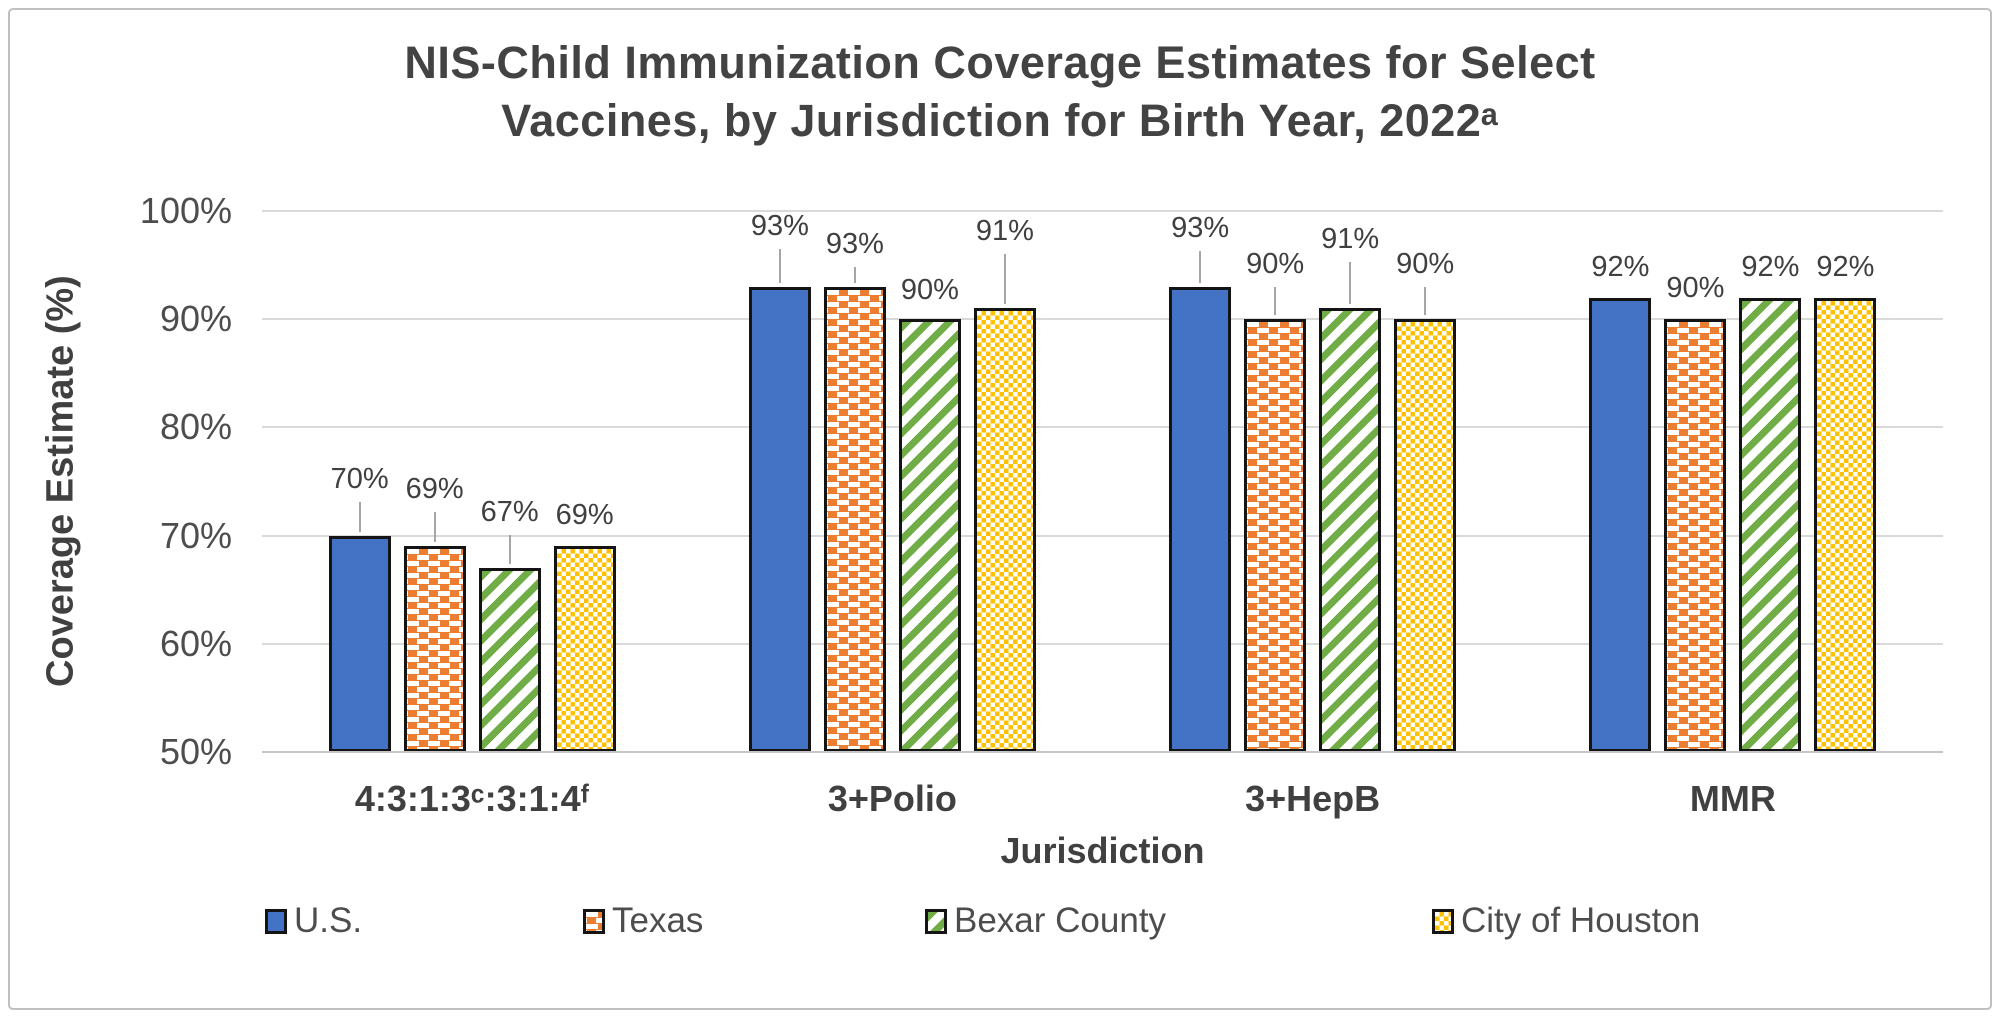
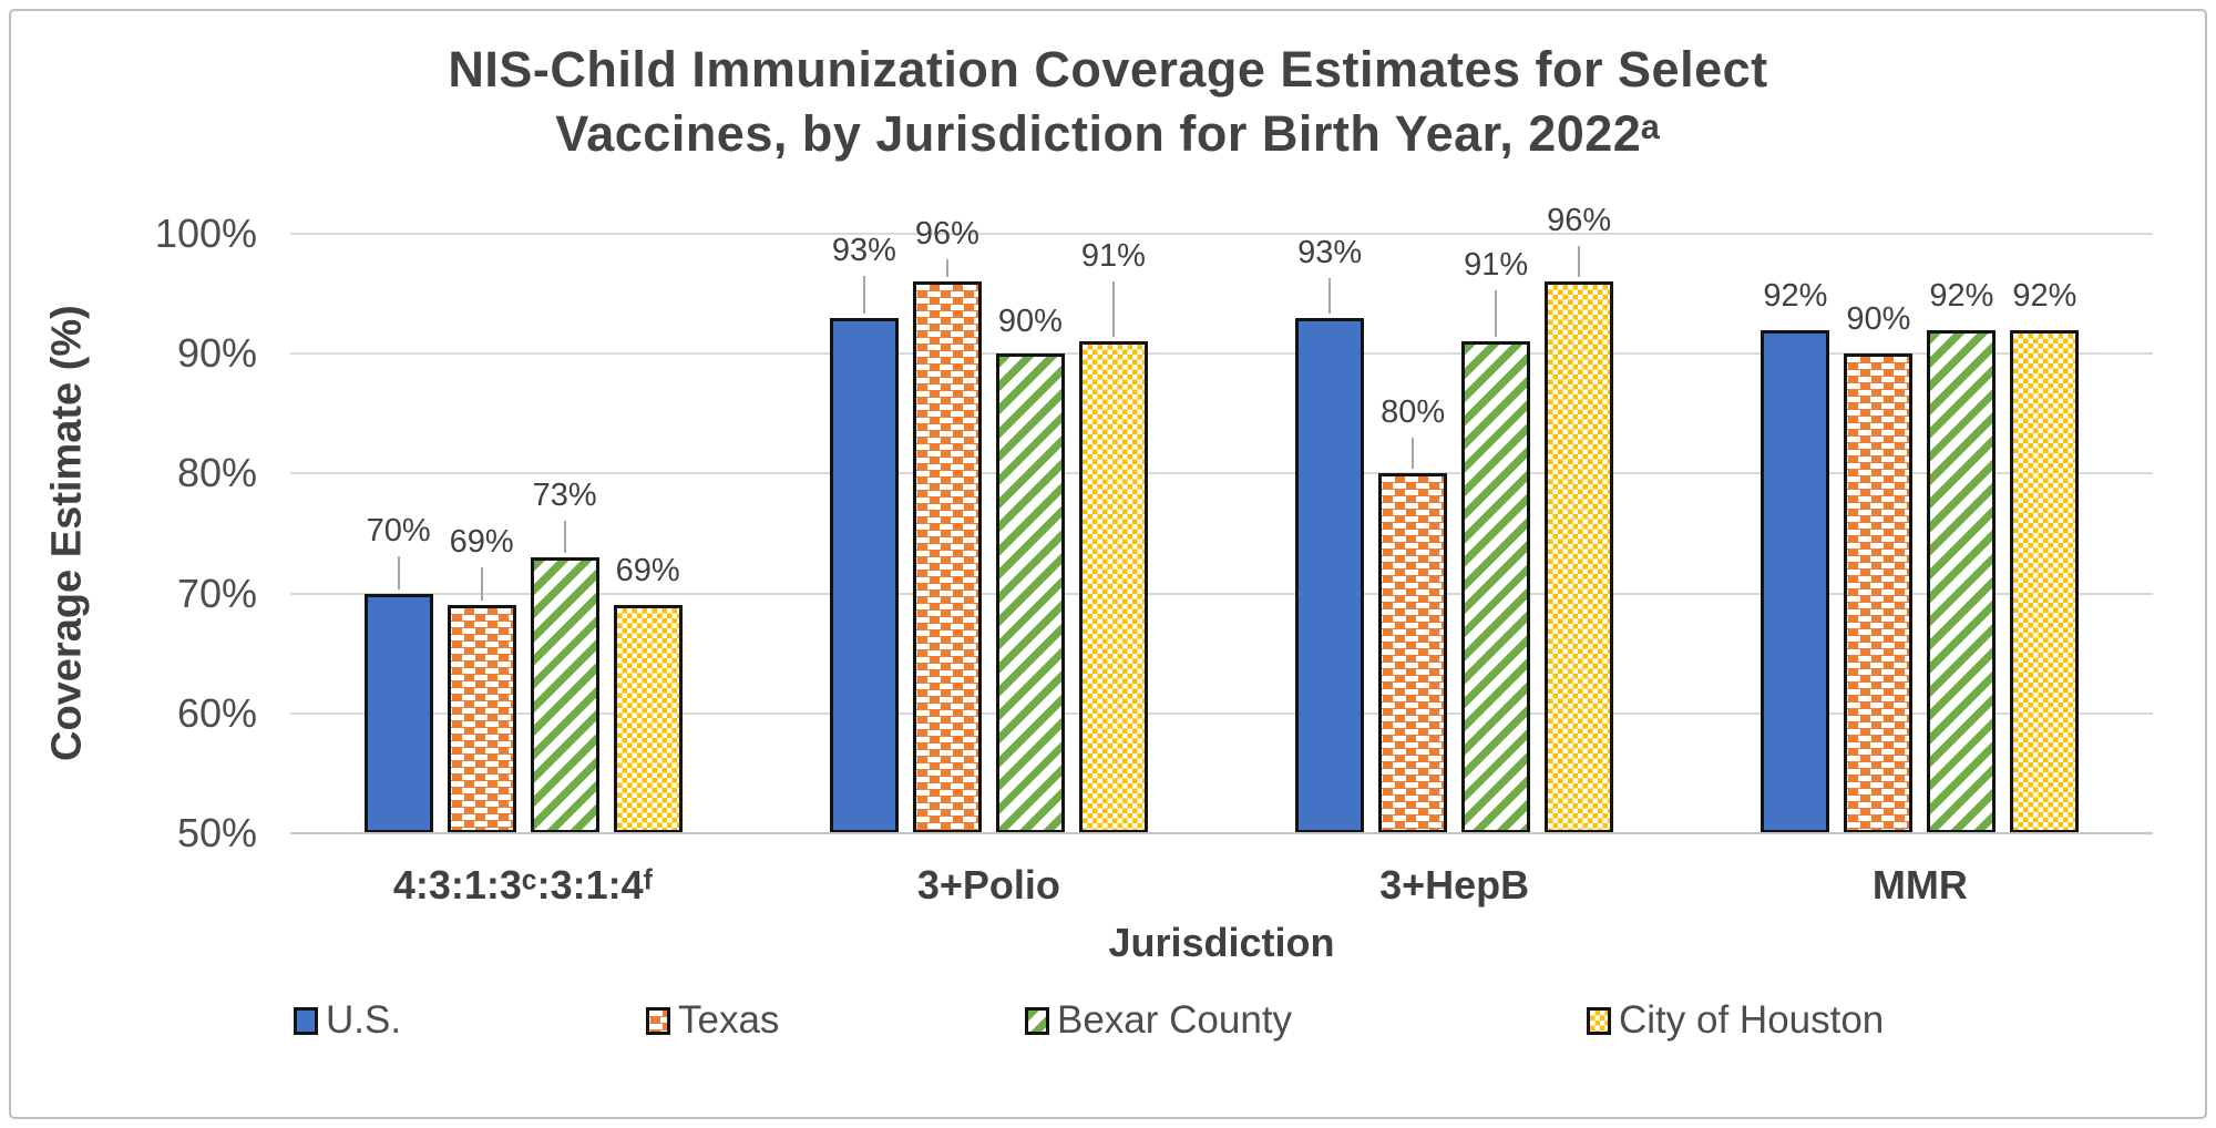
Bexar County/4:3:1:3ᶜ:3:1:4ᶠ: 67% -> 73%
Texas/3+Polio: 93% -> 96%
Texas/3+HepB: 90% -> 80%
City of Houston/3+HepB: 90% -> 96%
